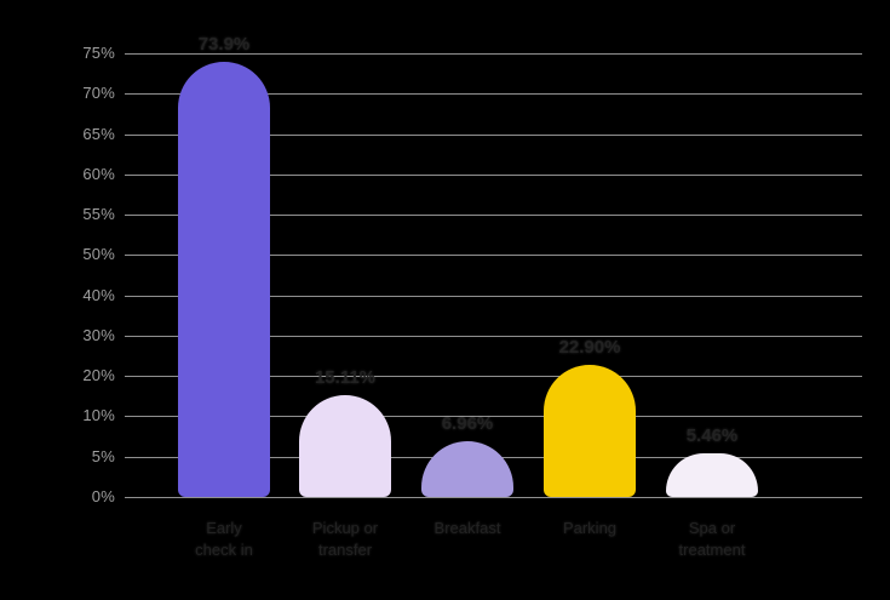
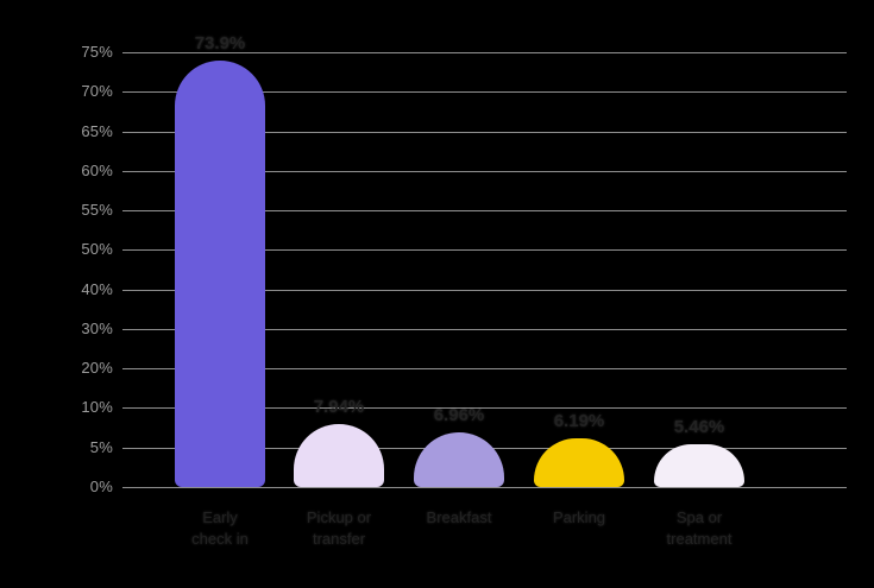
Pickup or transfer: 15.11% -> 7.94%
Parking: 22.90% -> 6.19%
